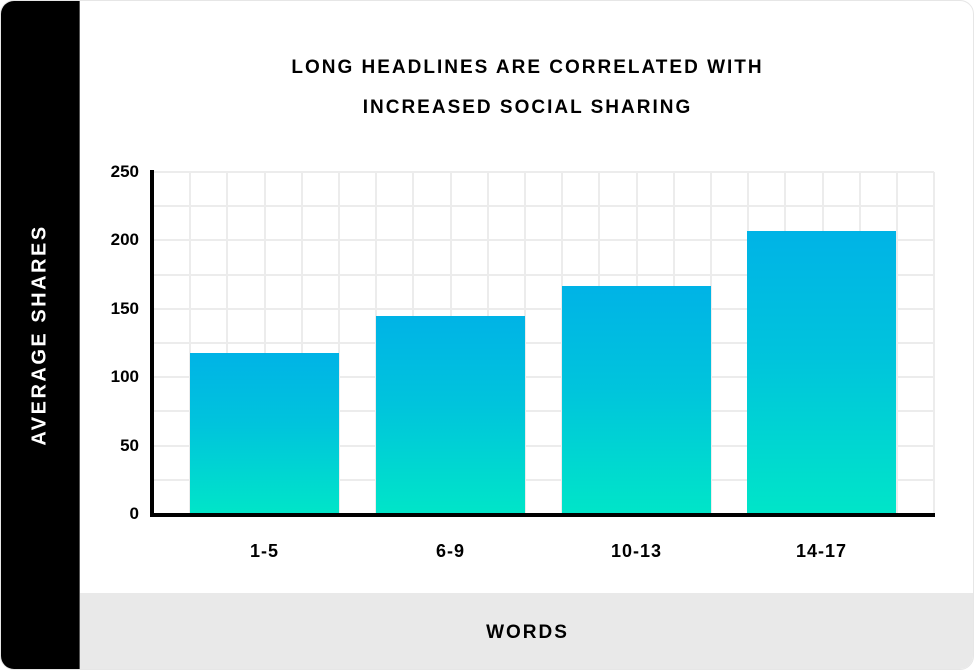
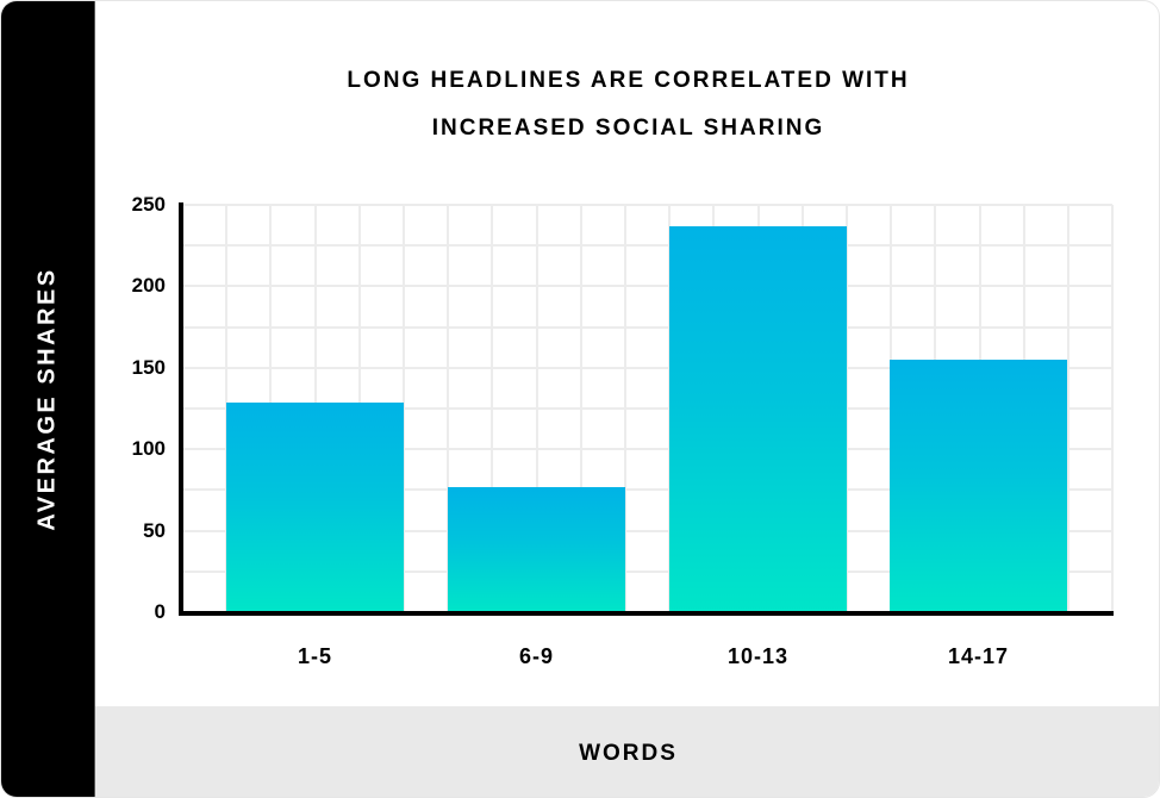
1-5: 118 -> 129
6-9: 145 -> 77
10-13: 167 -> 237
14-17: 207 -> 155
